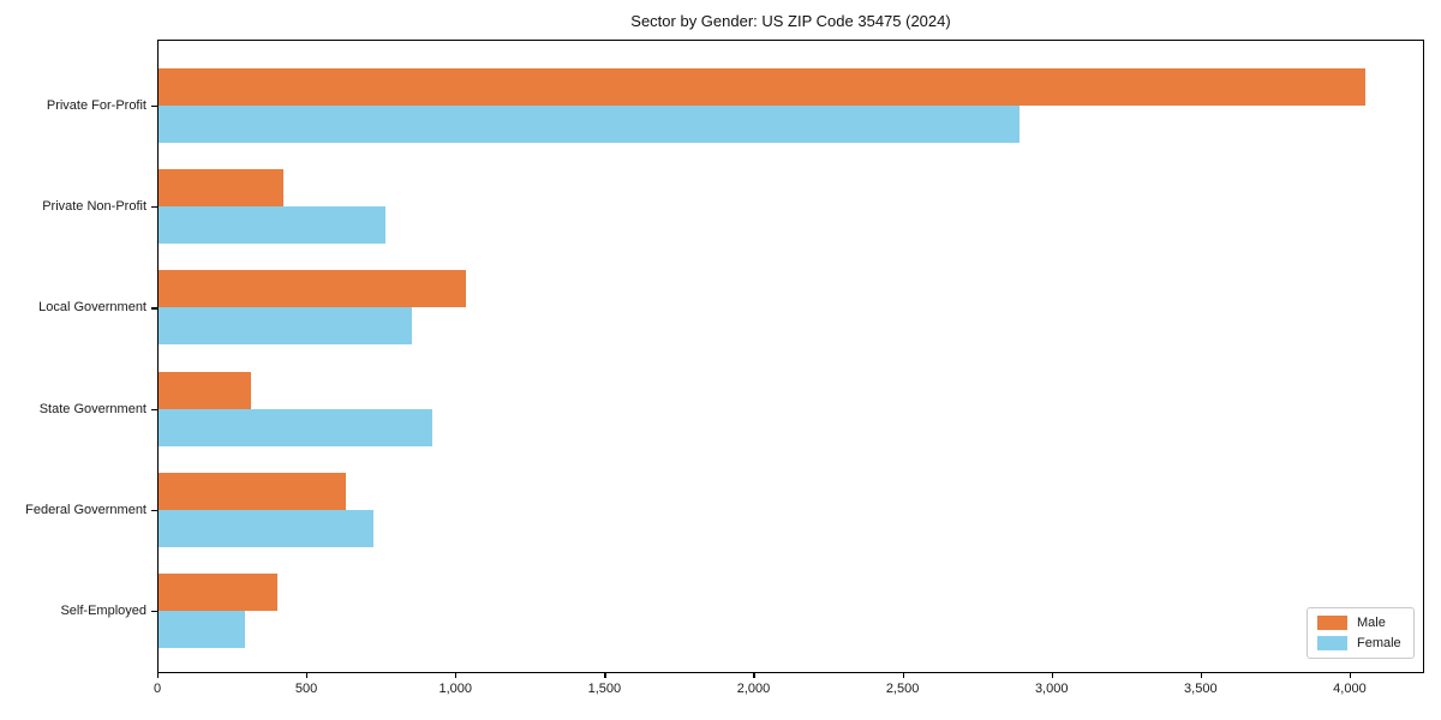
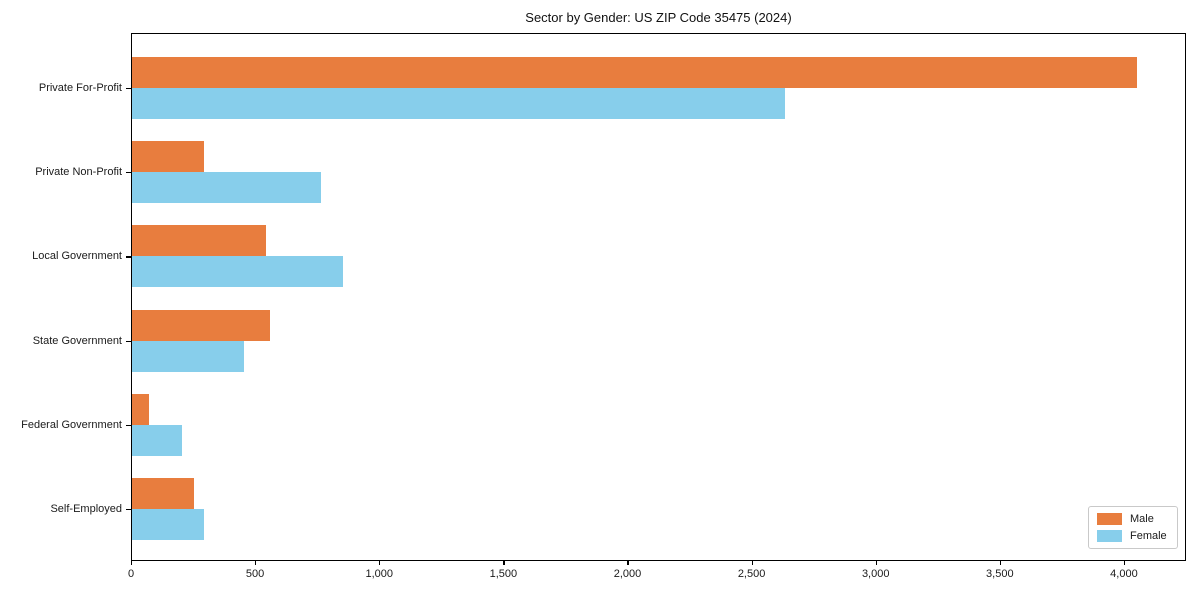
Female/Private For-Profit: 2890 -> 2630
Male/Private Non-Profit: 420 -> 290
Male/Local Government: 1030 -> 540
Male/State Government: 310 -> 560
Female/State Government: 920 -> 450
Male/Federal Government: 630 -> 70
Female/Federal Government: 720 -> 200
Male/Self-Employed: 400 -> 250
